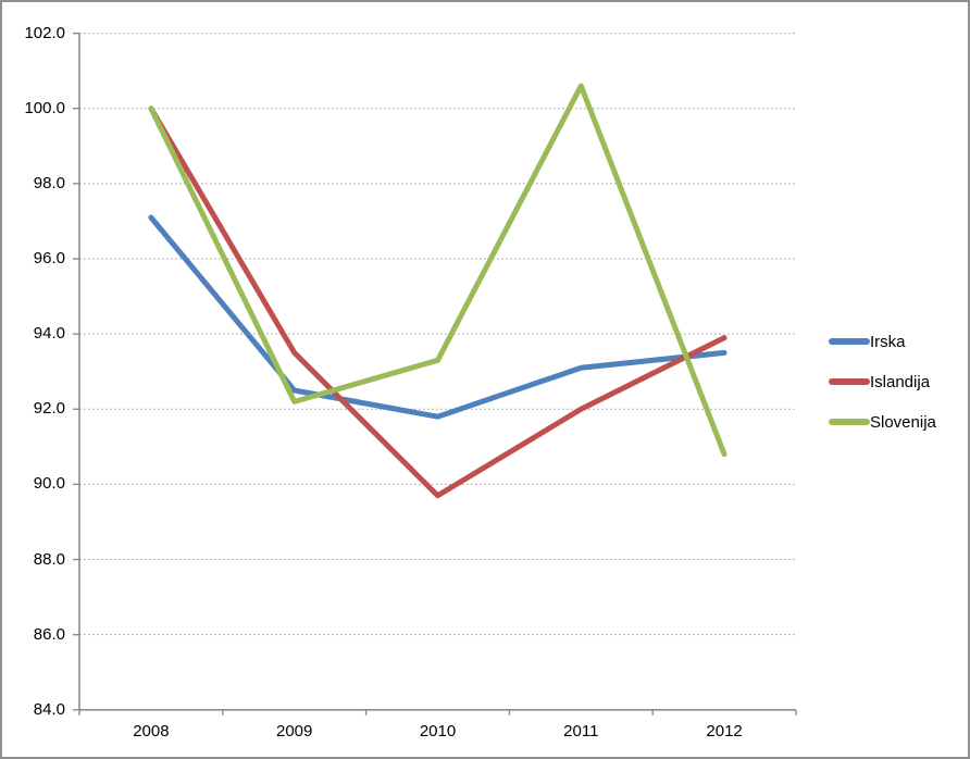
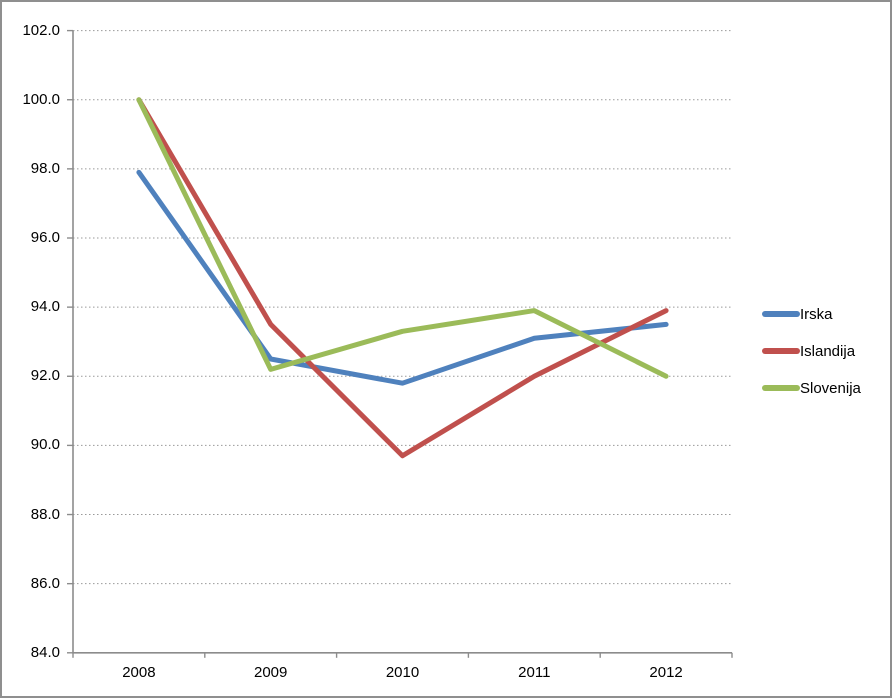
Irska/2008: 97.1 -> 97.9
Slovenija/2011: 100.6 -> 93.9
Slovenija/2012: 90.8 -> 92.0
